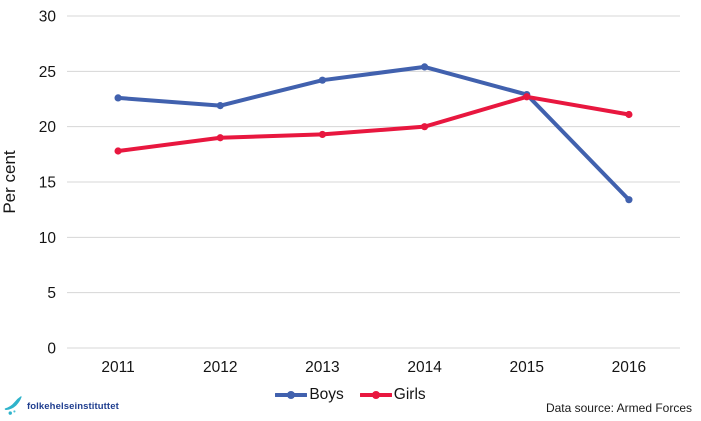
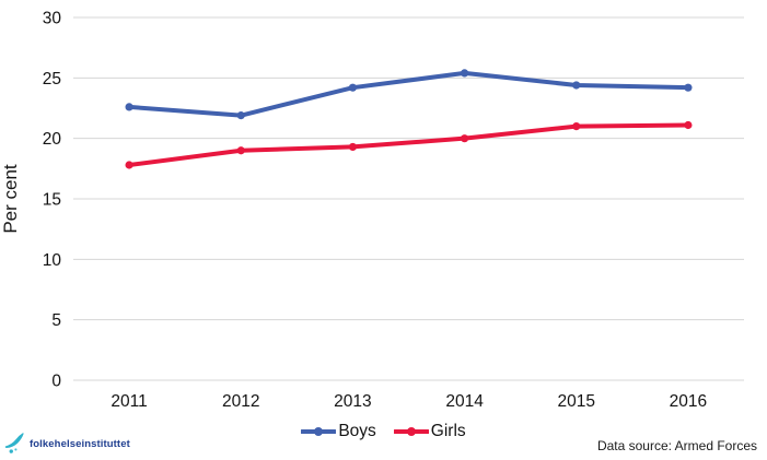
Boys/2015: 22.9 -> 24.4
Girls/2015: 22.7 -> 21.0
Boys/2016: 13.4 -> 24.2
